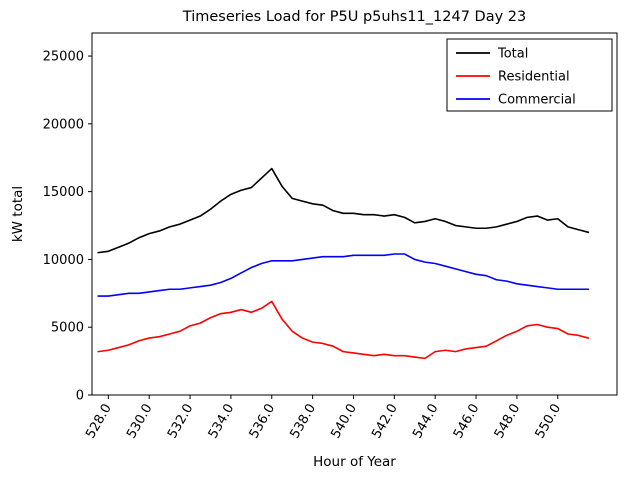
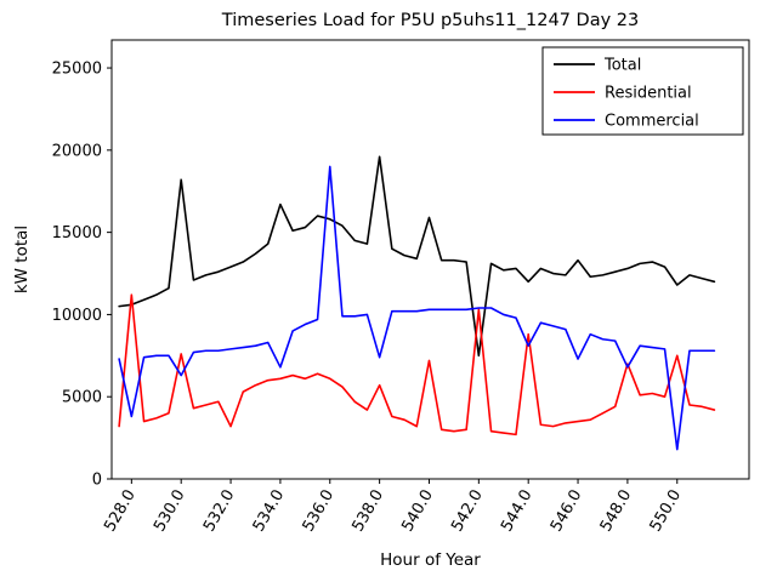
Residential/528.0: 3300 -> 11200
Commercial/528.0: 7300 -> 3800
Total/530.0: 11900 -> 18200
Residential/530.0: 4200 -> 7600
Commercial/530.0: 7600 -> 6300
Residential/532.0: 5100 -> 3200
Total/534.0: 14800 -> 16700
Commercial/534.0: 8600 -> 6800
Total/536.0: 16700 -> 15800
Residential/536.0: 6900 -> 6100
Commercial/536.0: 9900 -> 19000
Total/538.0: 14100 -> 19600
Residential/538.0: 3900 -> 5700
Commercial/538.0: 10100 -> 7400
Total/540.0: 13400 -> 15900
Residential/540.0: 3100 -> 7200
Total/542.0: 13300 -> 7500
Residential/542.0: 2900 -> 10300
Total/544.0: 13000 -> 12000
Residential/544.0: 3200 -> 8800
Commercial/544.0: 9700 -> 8100
Total/546.0: 12300 -> 13300
Commercial/546.0: 8900 -> 7300
Residential/548.0: 4700 -> 7000
Commercial/548.0: 8200 -> 6800
Total/550.0: 13000 -> 11800
Residential/550.0: 4900 -> 7500
Commercial/550.0: 7800 -> 1800
